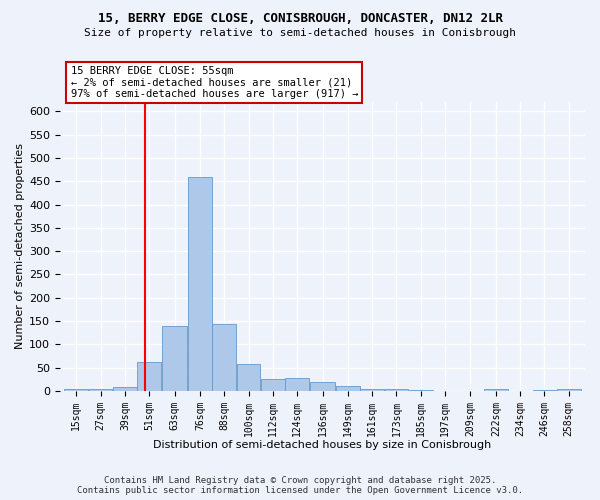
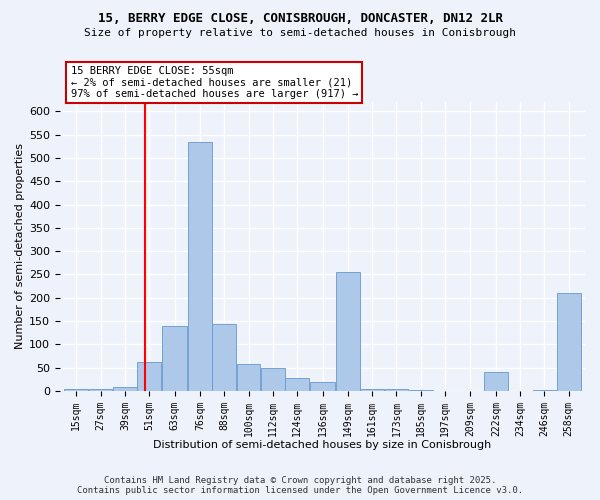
76sqm: 460 -> 535
112sqm: 26 -> 50
149sqm: 10 -> 255
222sqm: 3 -> 40
258sqm: 4 -> 210
